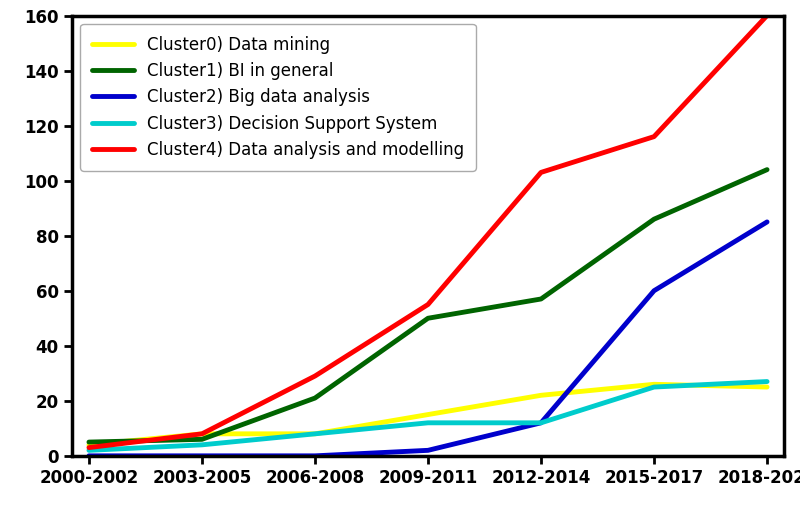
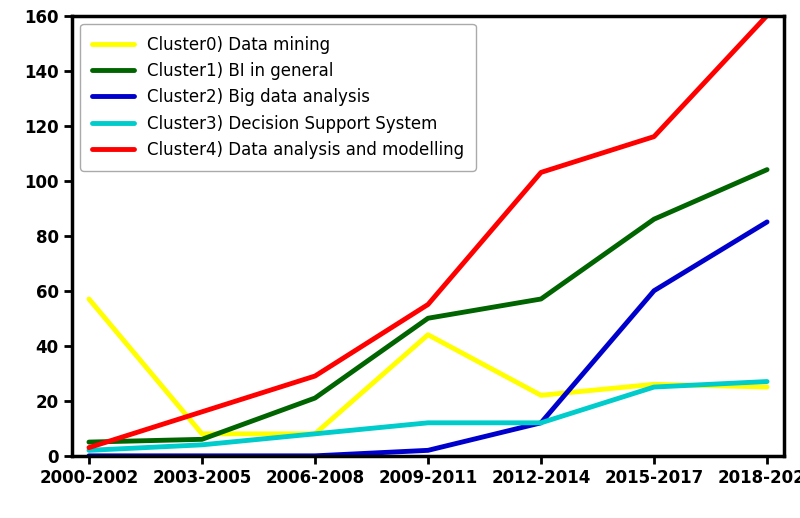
Cluster0) Data mining/2000-2002: 4 -> 57
Cluster4) Data analysis and modelling/2003-2005: 8 -> 16
Cluster0) Data mining/2009-2011: 15 -> 44
